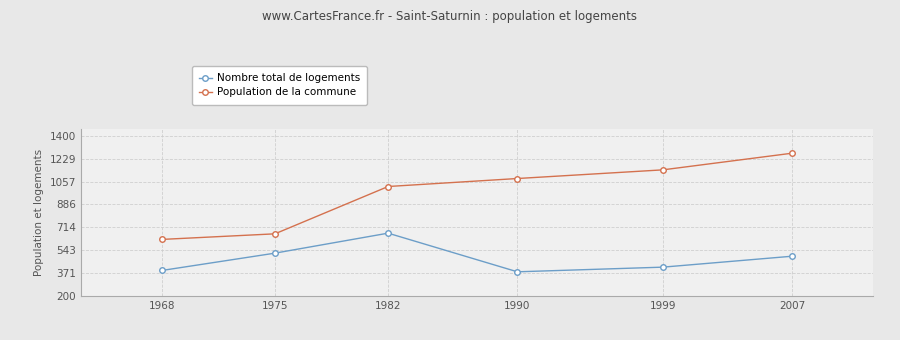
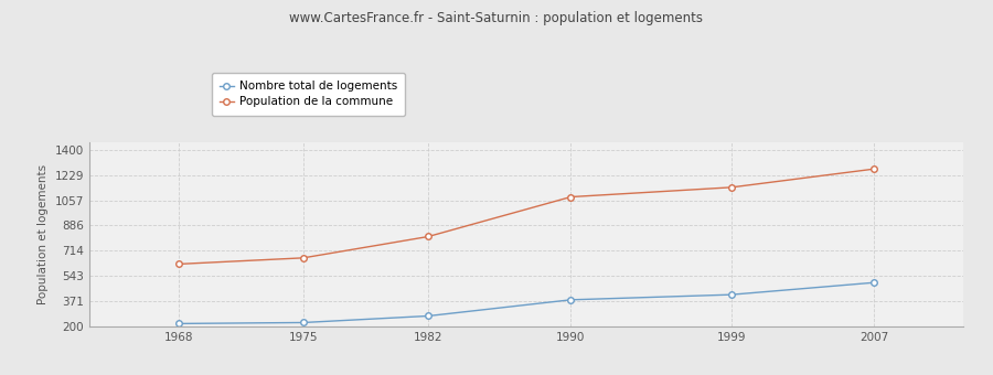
Nombre total de logements/1968: 390 -> 220
Nombre total de logements/1975: 520 -> 220
Nombre total de logements/1982: 670 -> 270
Population de la commune/1982: 1020 -> 810
